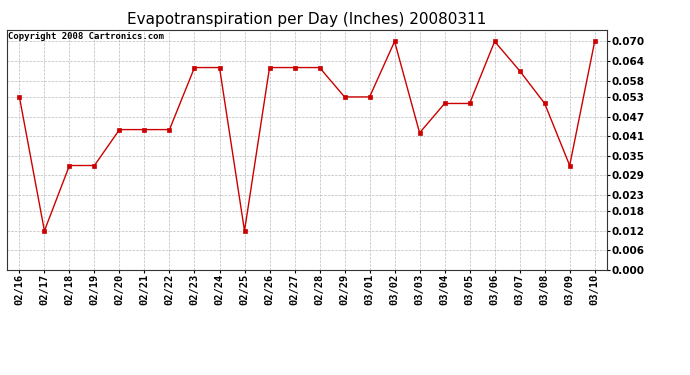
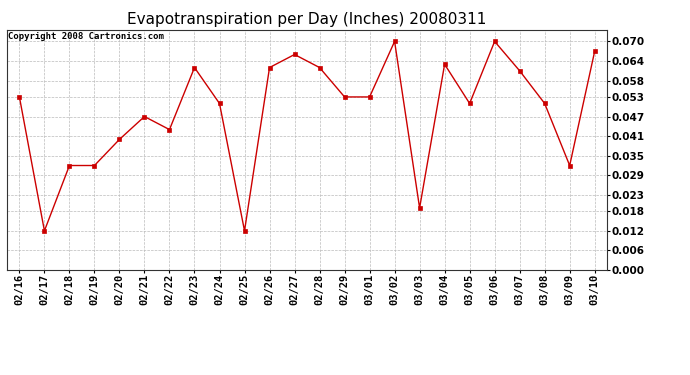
02/20: 0.043 -> 0.040
02/21: 0.043 -> 0.047
02/24: 0.062 -> 0.051
02/27: 0.062 -> 0.066
03/03: 0.042 -> 0.019
03/04: 0.051 -> 0.063
03/10: 0.070 -> 0.067
